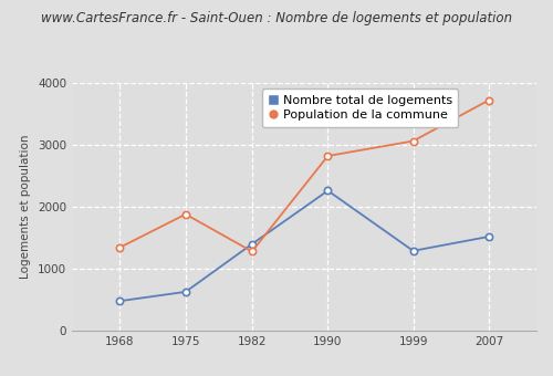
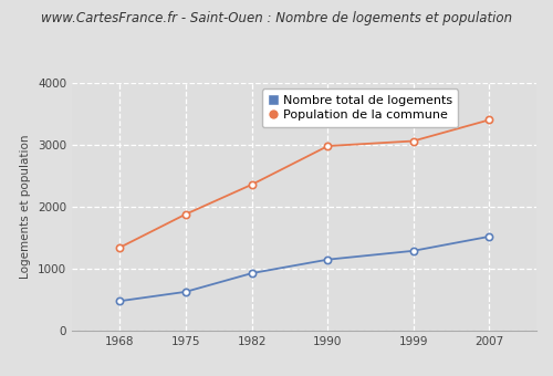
Nombre total de logements/1982: 1400 -> 930
Population de la commune/1982: 1280 -> 2360
Nombre total de logements/1990: 2260 -> 1150
Population de la commune/1990: 2820 -> 2980
Population de la commune/2007: 3720 -> 3400
